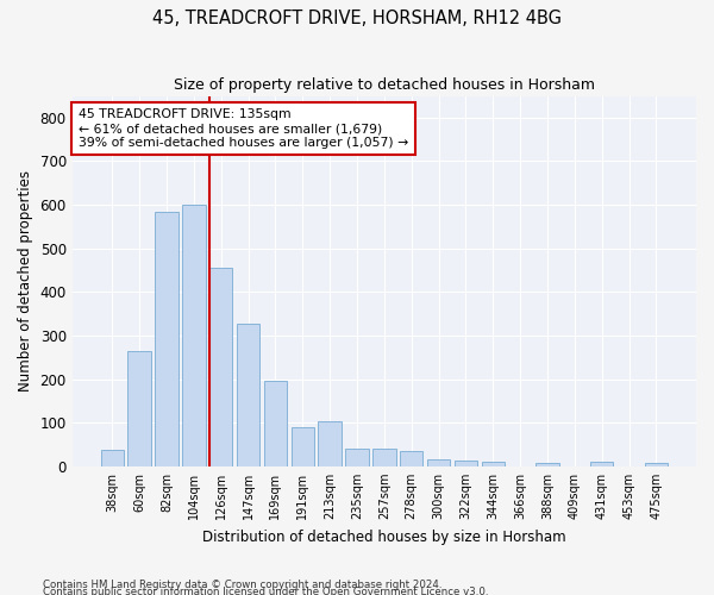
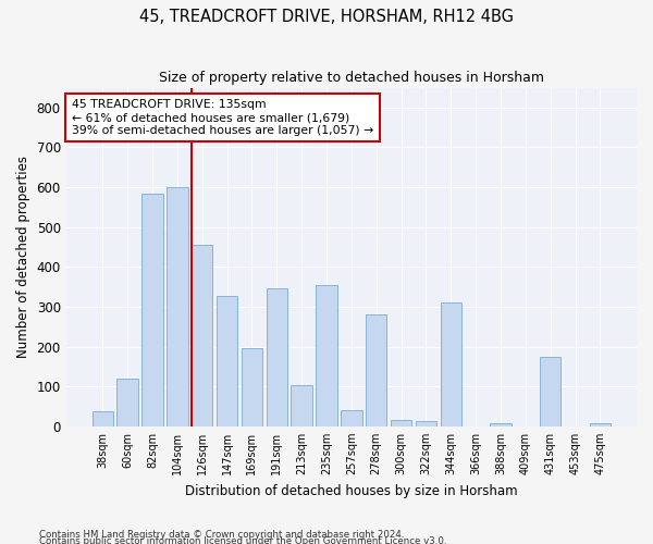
60sqm: 265 -> 120
191sqm: 90 -> 345
235sqm: 40 -> 355
278sqm: 35 -> 280
344sqm: 10 -> 310
431sqm: 10 -> 175
